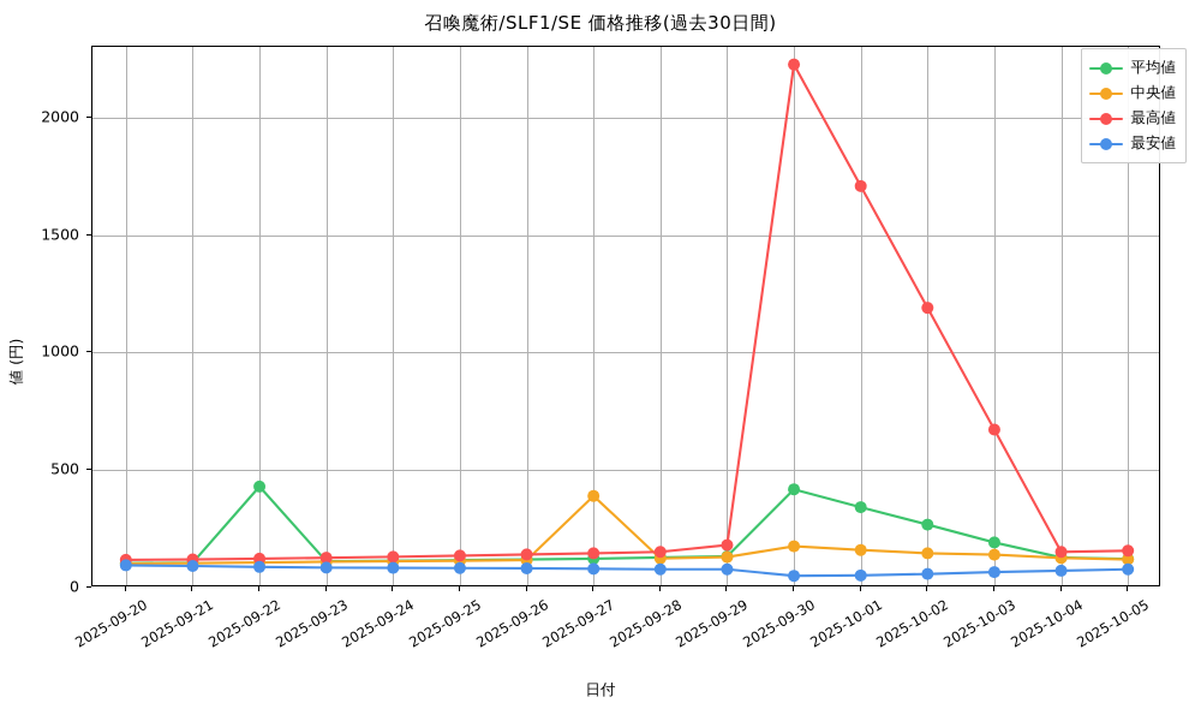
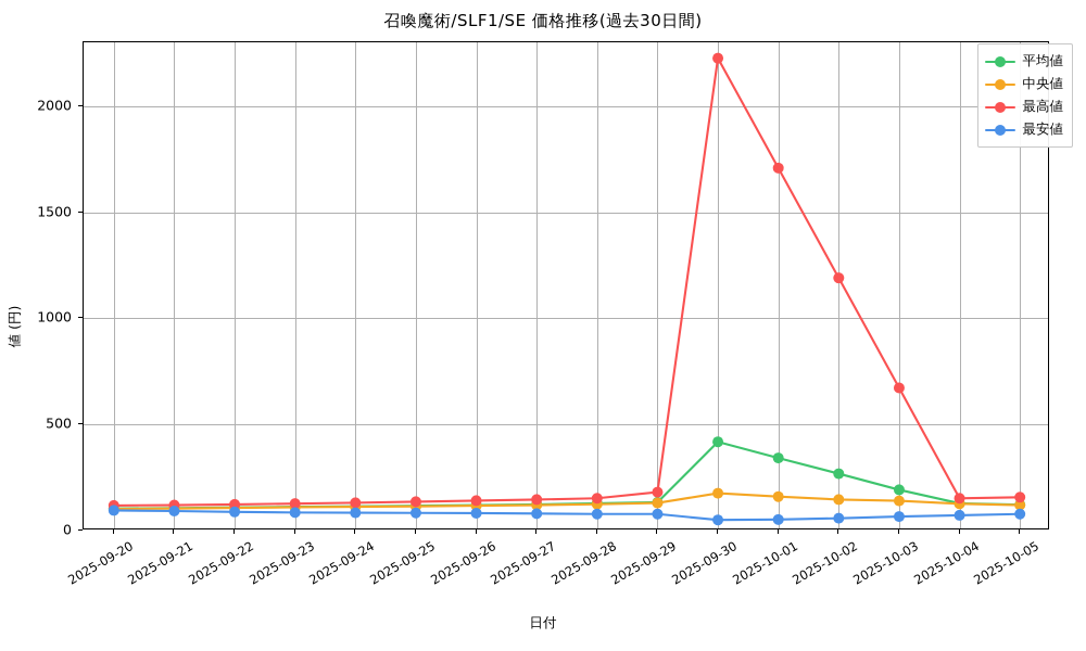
平均値/2025-09-22: 430 -> 110
中央値/2025-09-27: 390 -> 120
